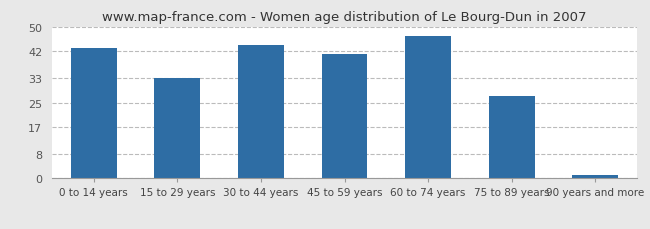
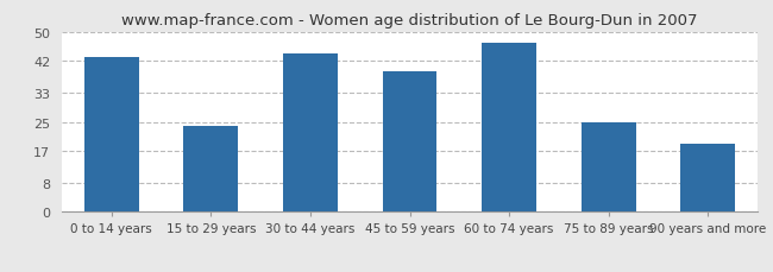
15 to 29 years: 33 -> 24
45 to 59 years: 41 -> 39
75 to 89 years: 27 -> 25
90 years and more: 1 -> 19
